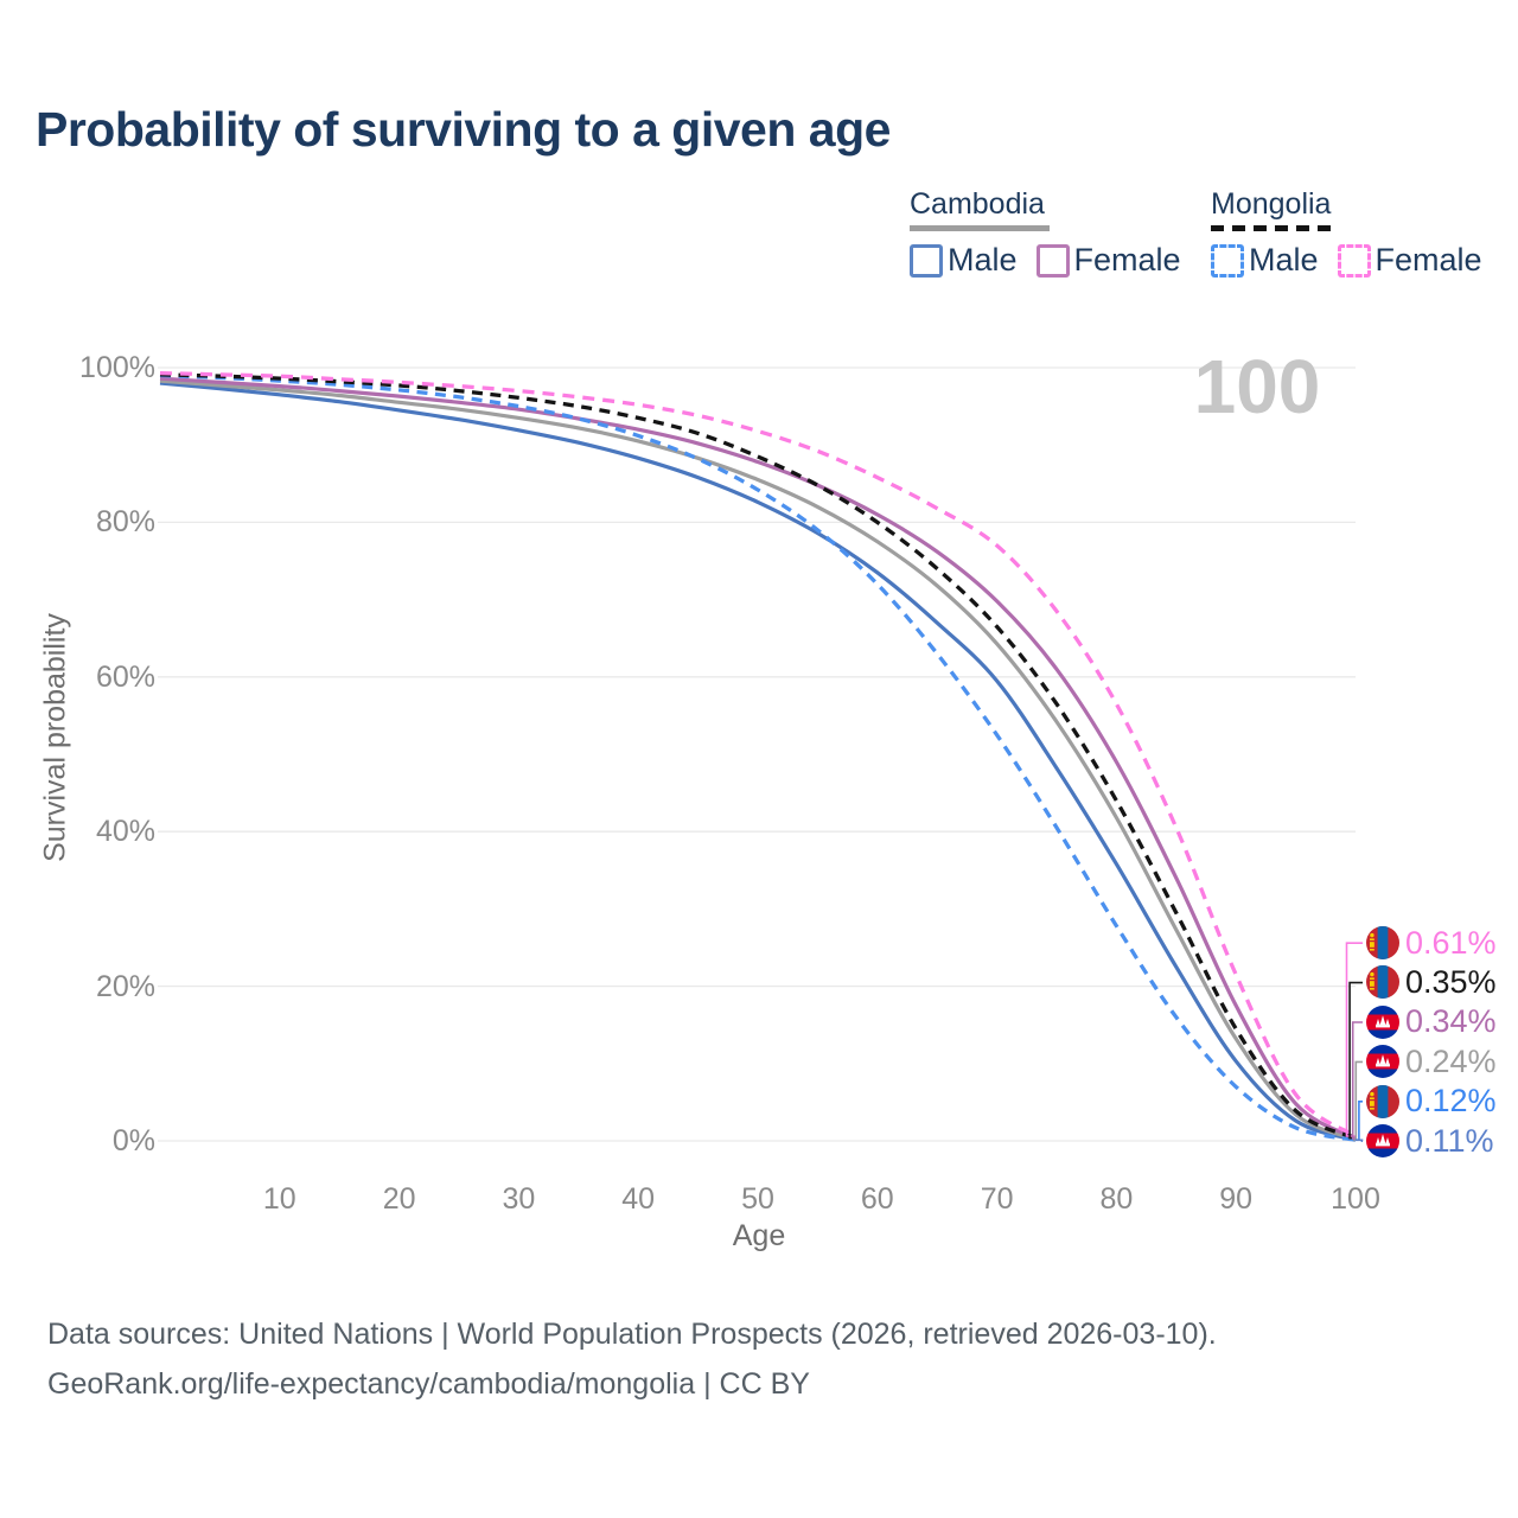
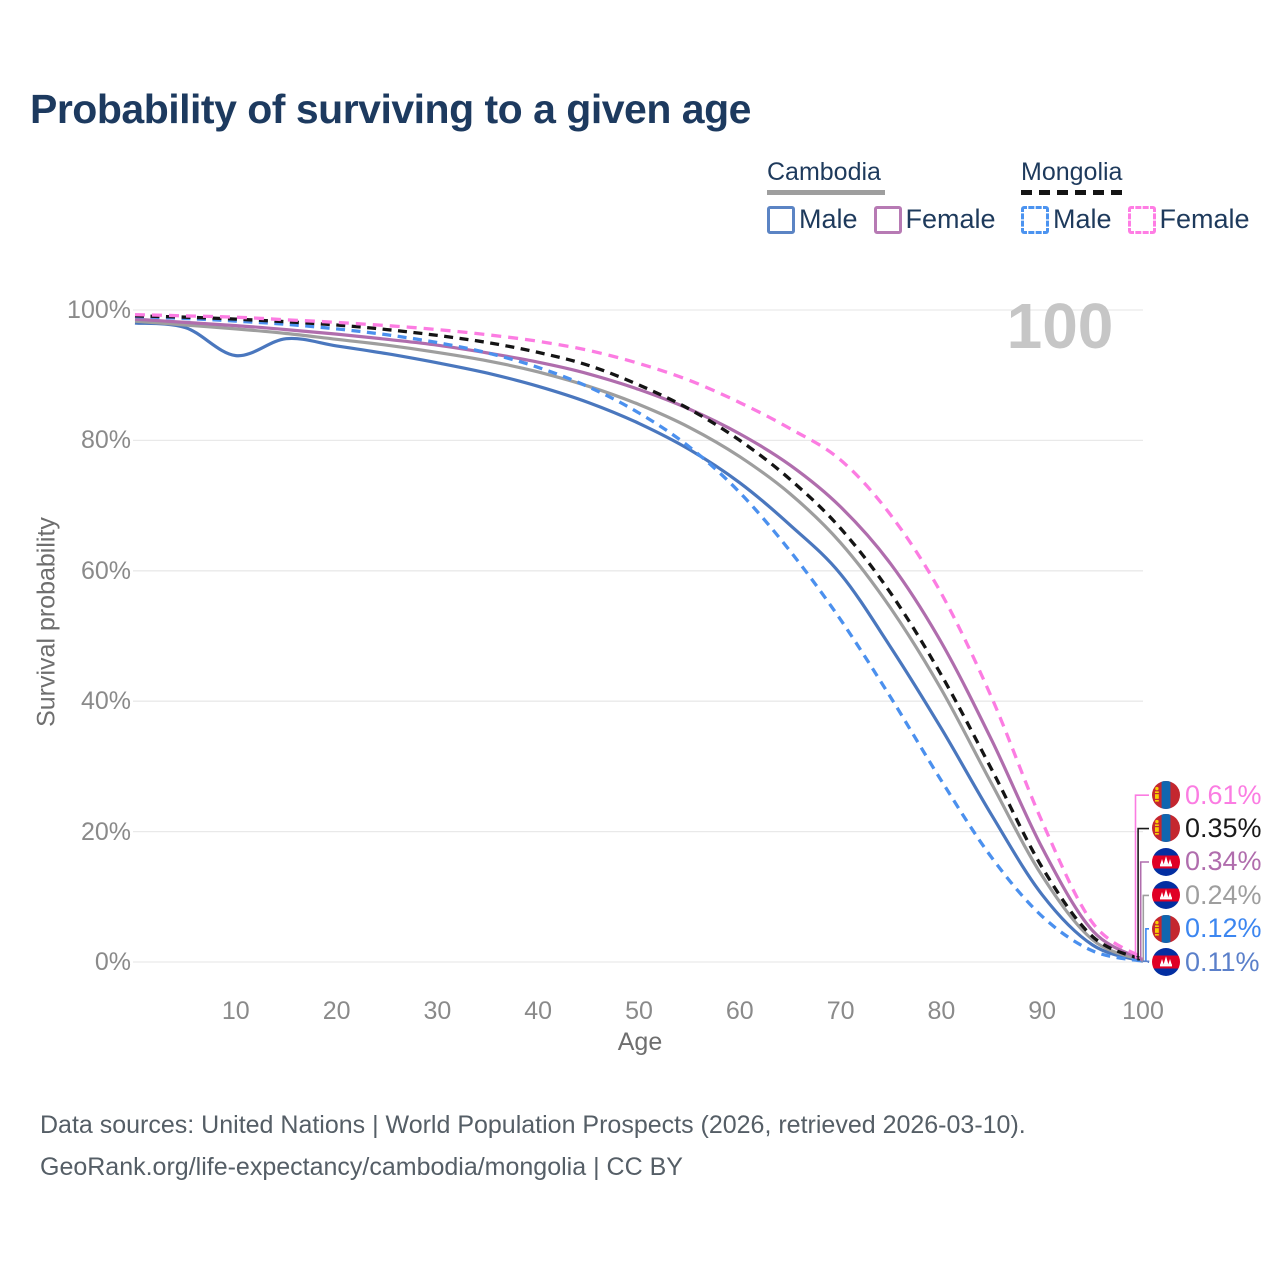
Cambodia Male/10: 96% -> 93%
